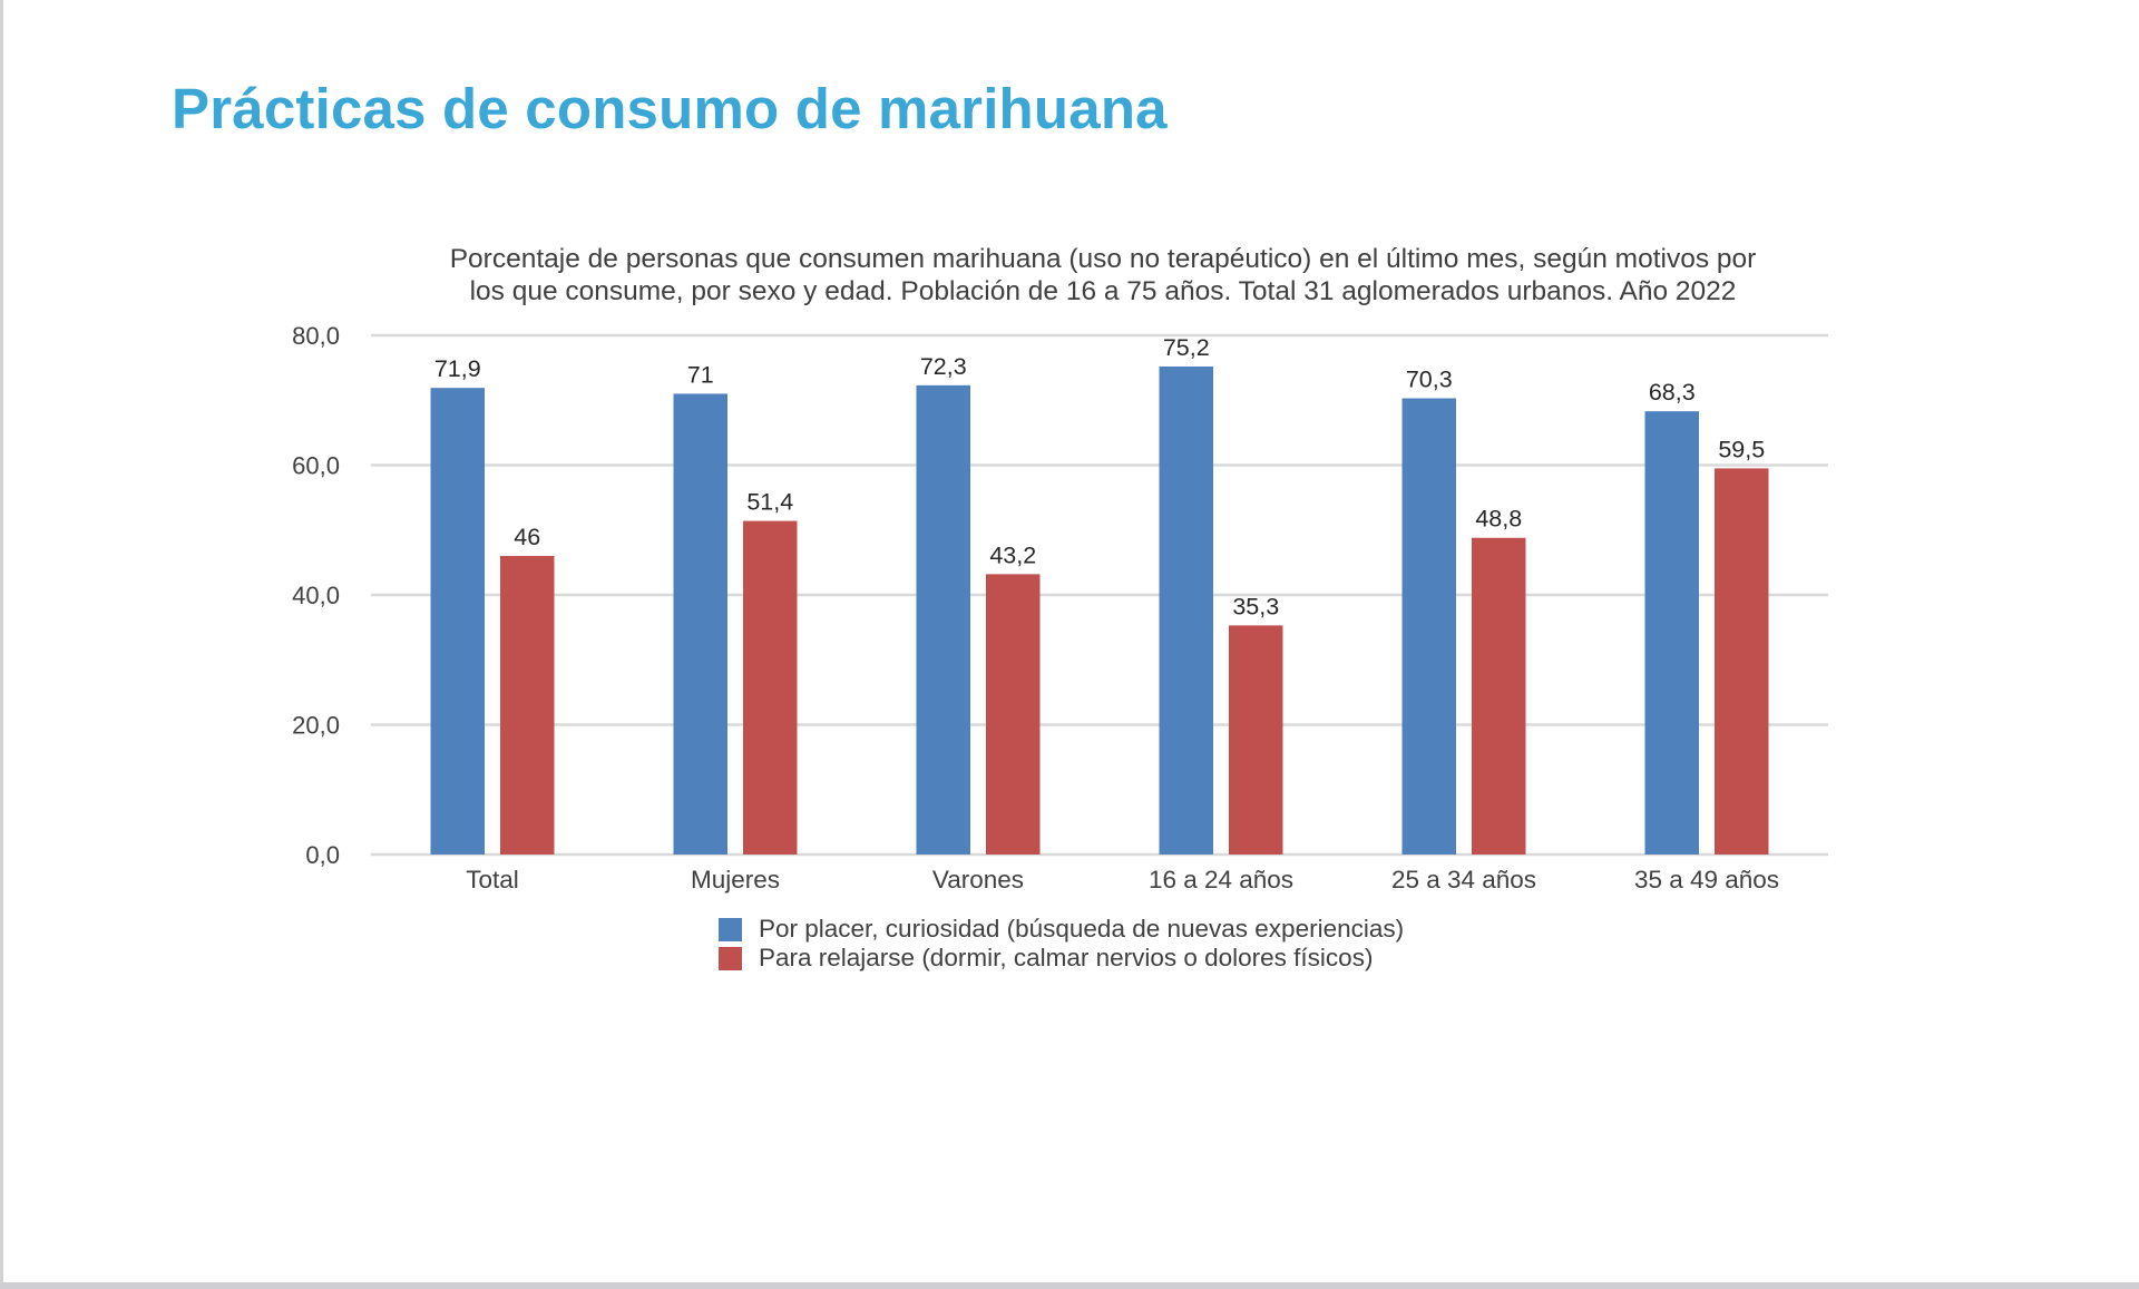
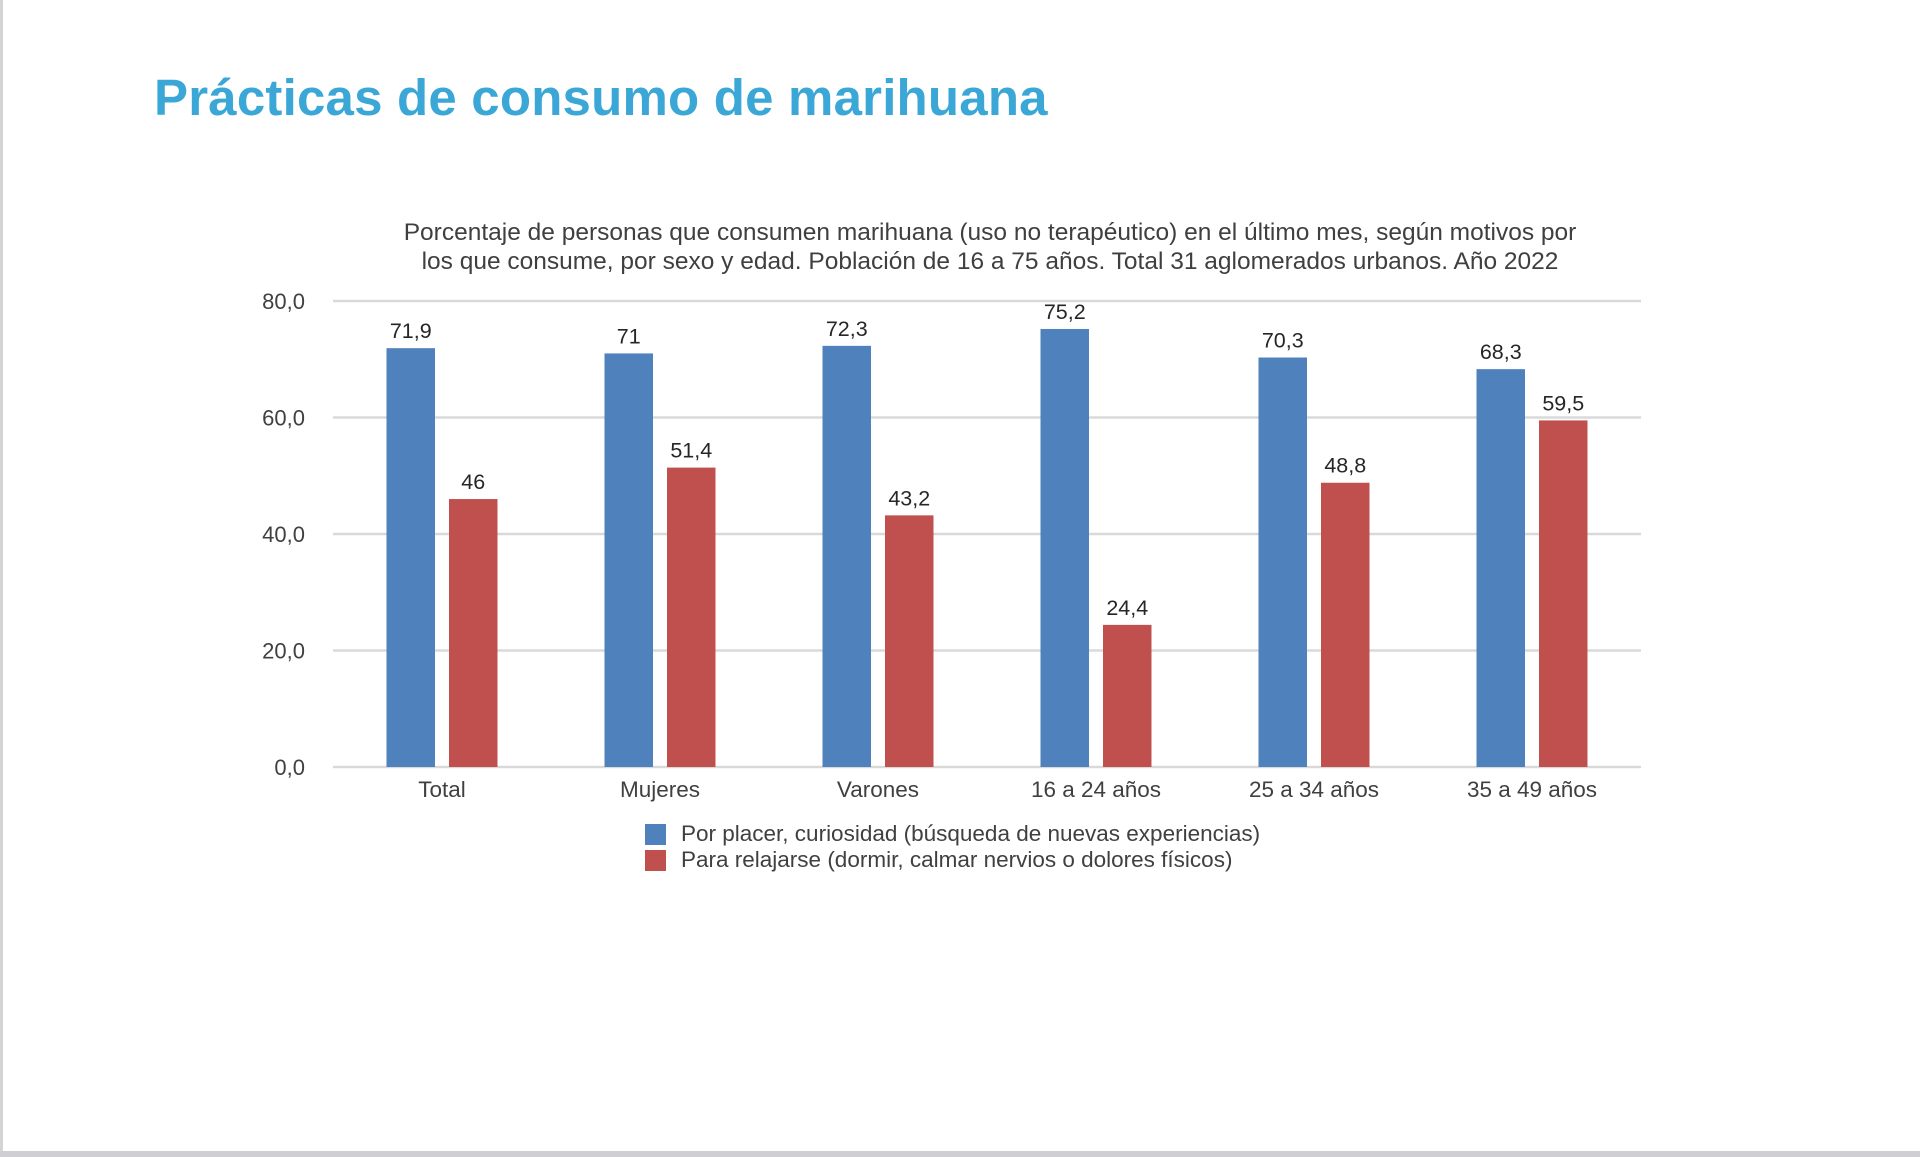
Para relajarse (dormir, calmar nervios o dolores físicos)/16 a 24 años: 35,3 -> 24,4
